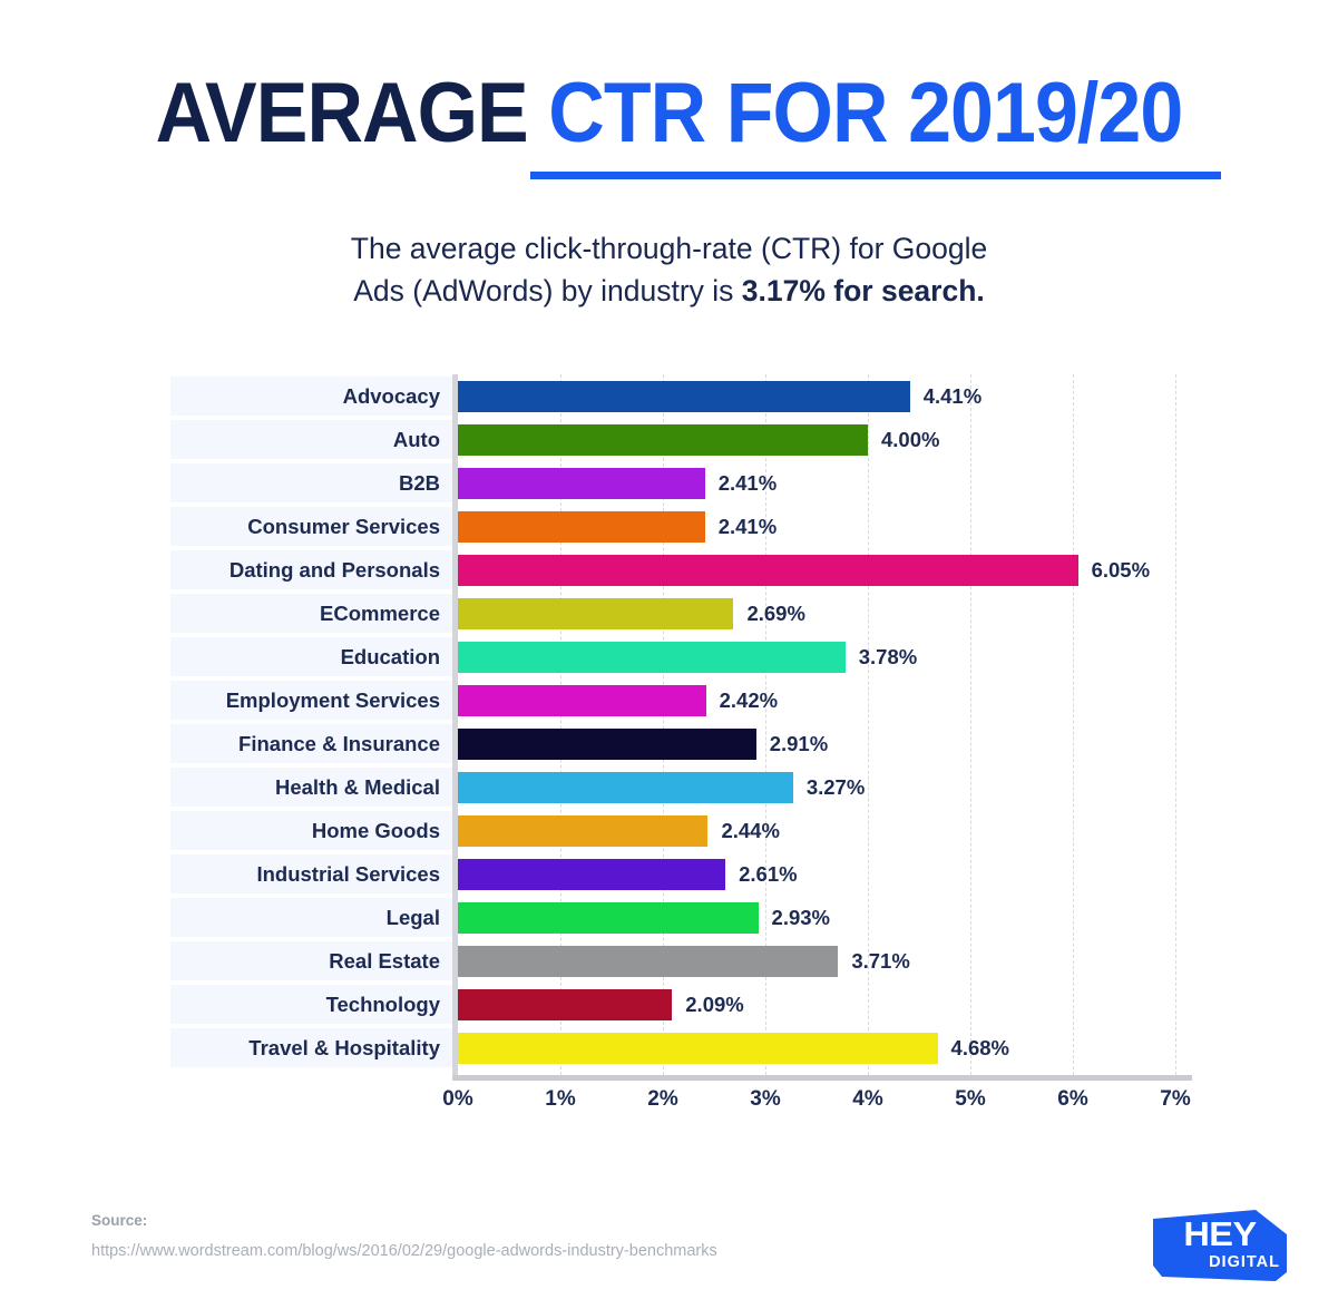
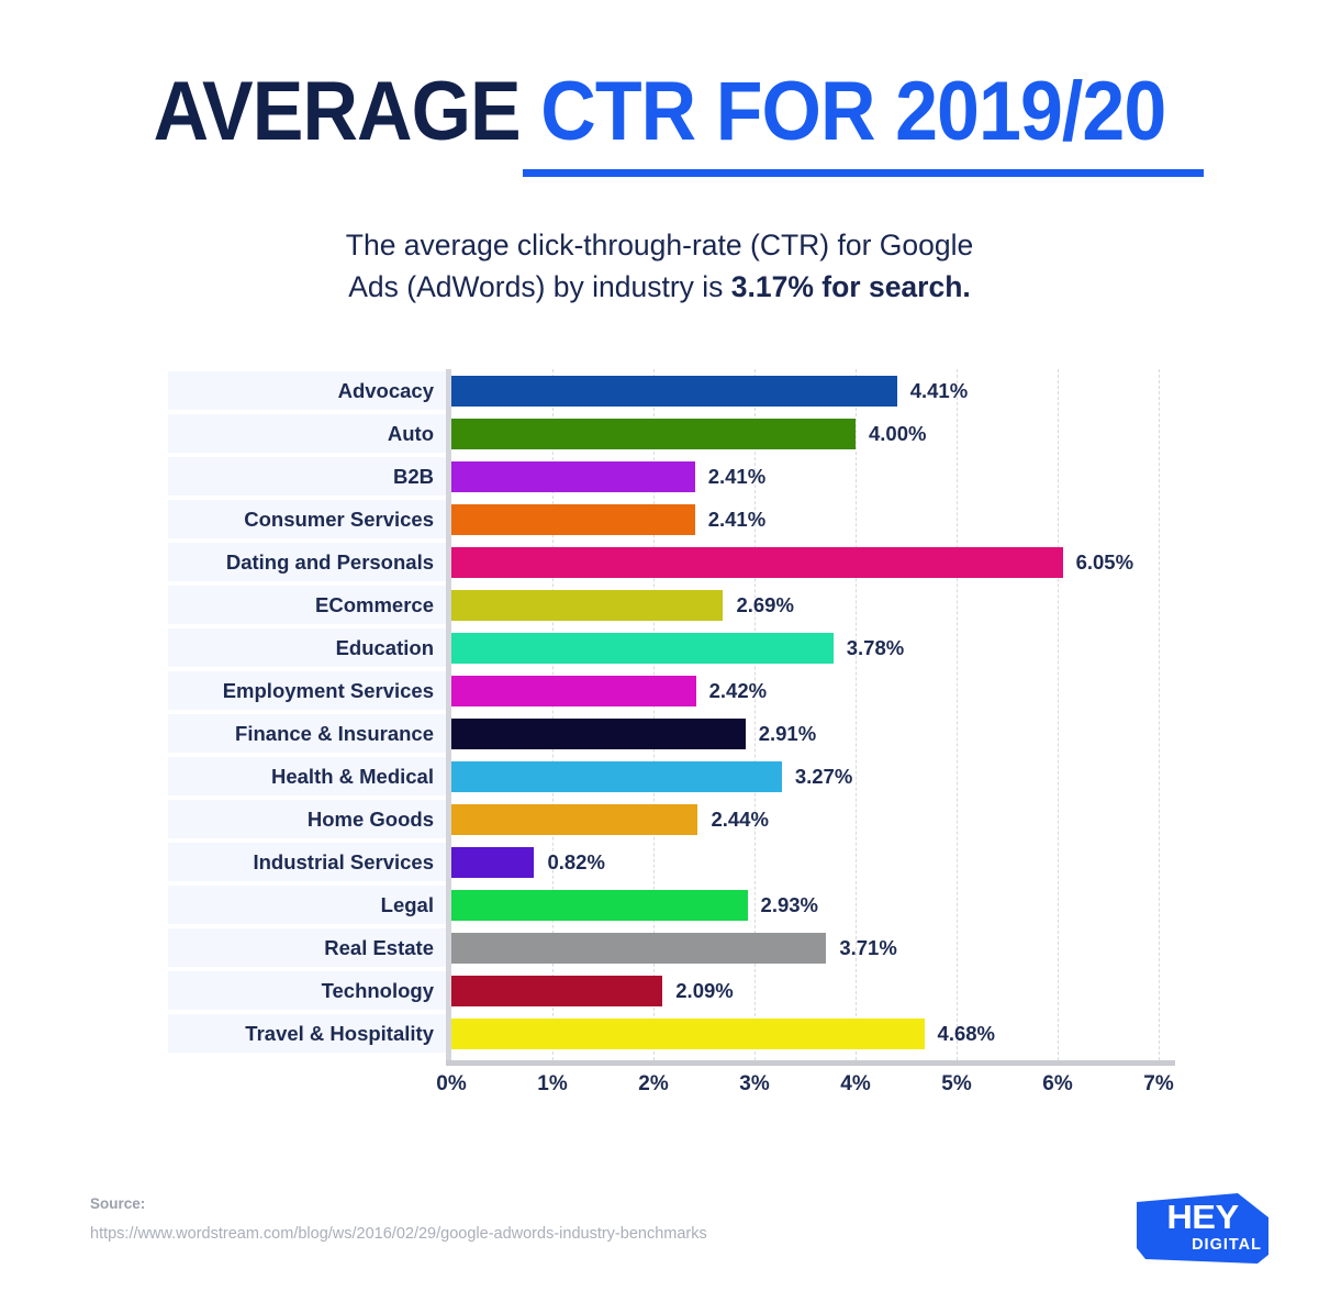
Industrial Services: 2.61% -> 0.82%
